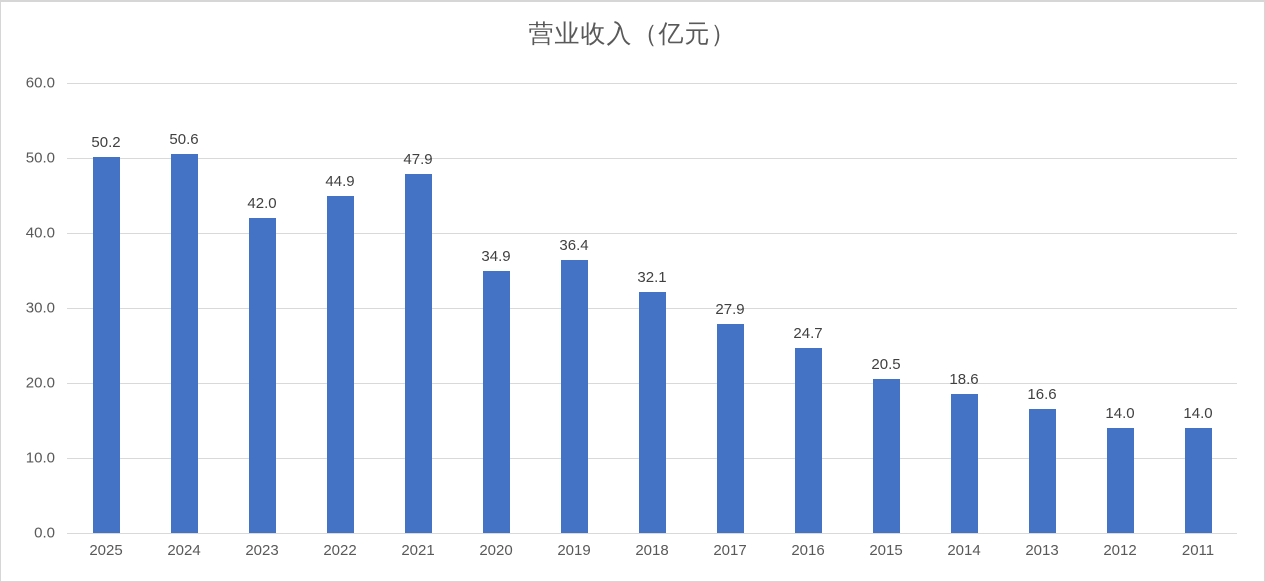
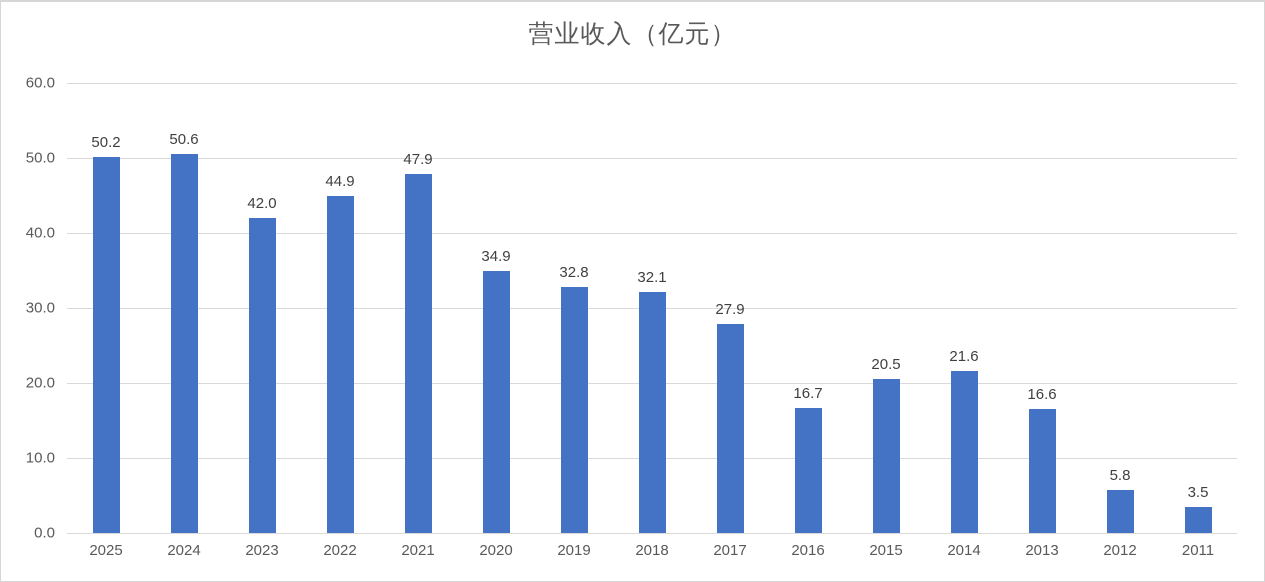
2019: 36.4 -> 32.8
2016: 24.7 -> 16.7
2014: 18.6 -> 21.6
2012: 14.0 -> 5.8
2011: 14.0 -> 3.5
